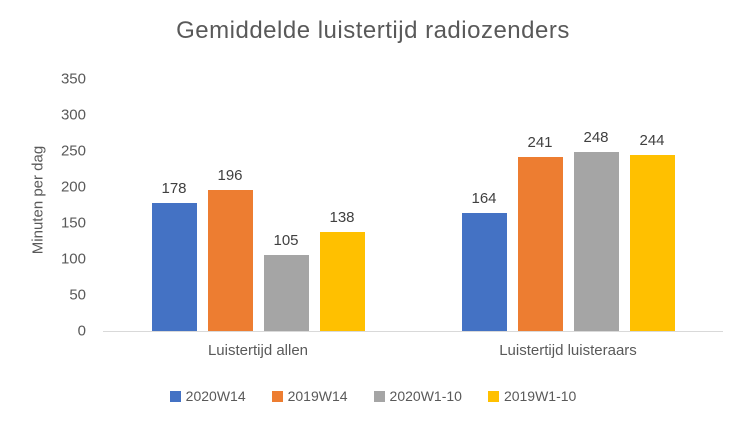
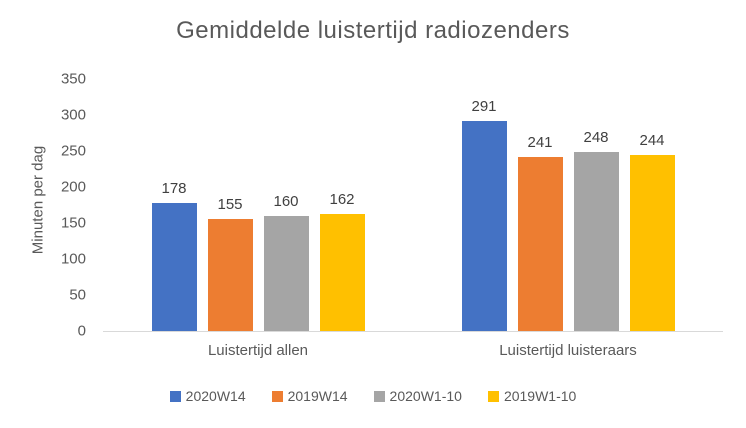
2019W14/Luistertijd allen: 196 -> 155
2020W1-10/Luistertijd allen: 105 -> 160
2019W1-10/Luistertijd allen: 138 -> 162
2020W14/Luistertijd luisteraars: 164 -> 291
